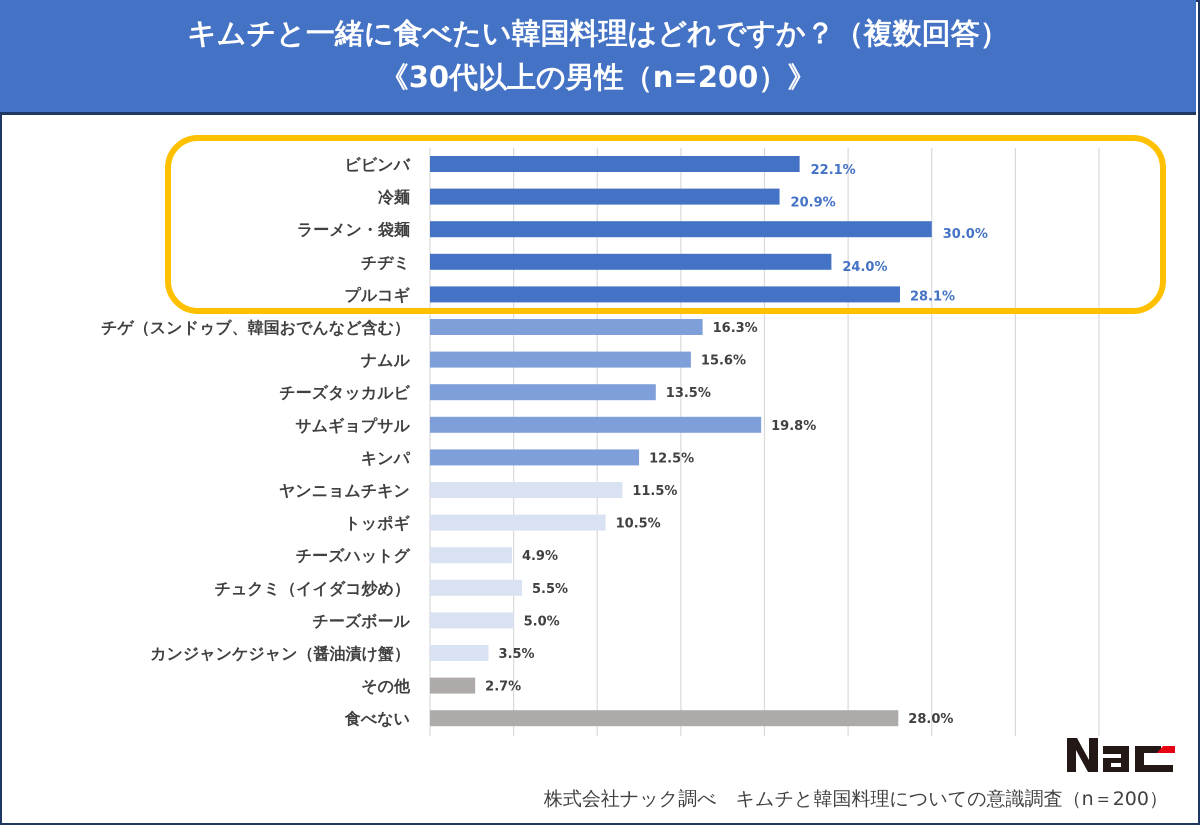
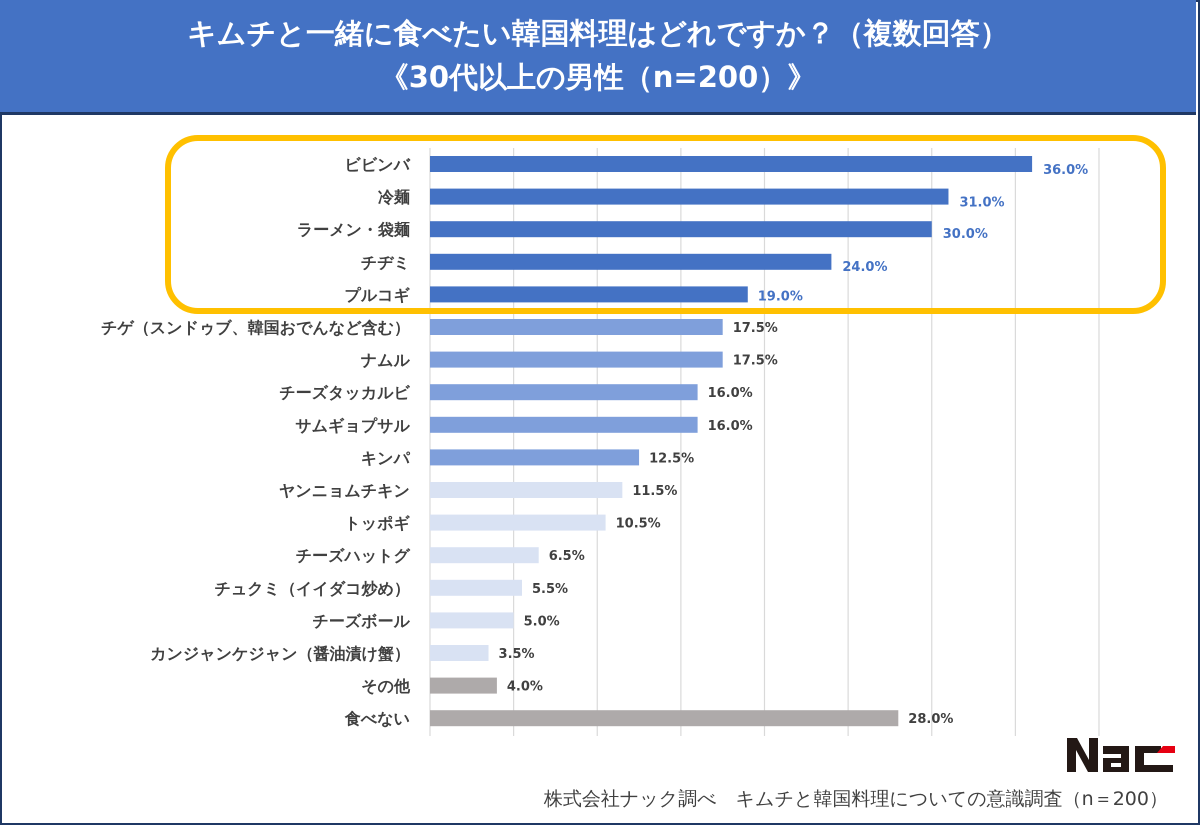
ビビンバ: 22.1% -> 36.0%
冷麺: 20.9% -> 31.0%
プルコギ: 28.1% -> 19.0%
チゲ（スンドゥブ、韓国おでんなど含む）: 16.3% -> 17.5%
ナムル: 15.6% -> 17.5%
チーズタッカルビ: 13.5% -> 16.0%
サムギョプサル: 19.8% -> 16.0%
チーズハットグ: 4.9% -> 6.5%
その他: 2.7% -> 4.0%
